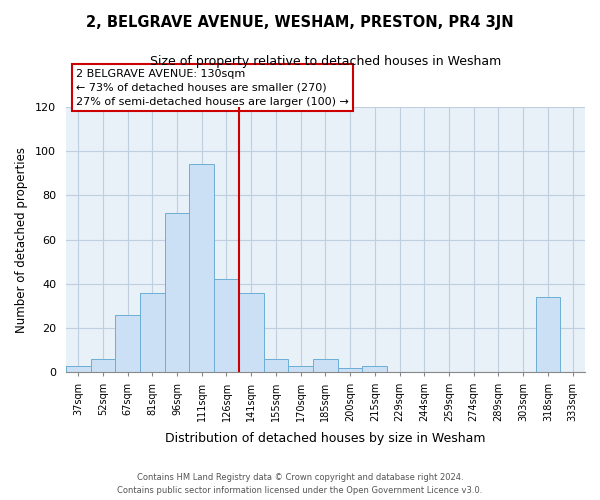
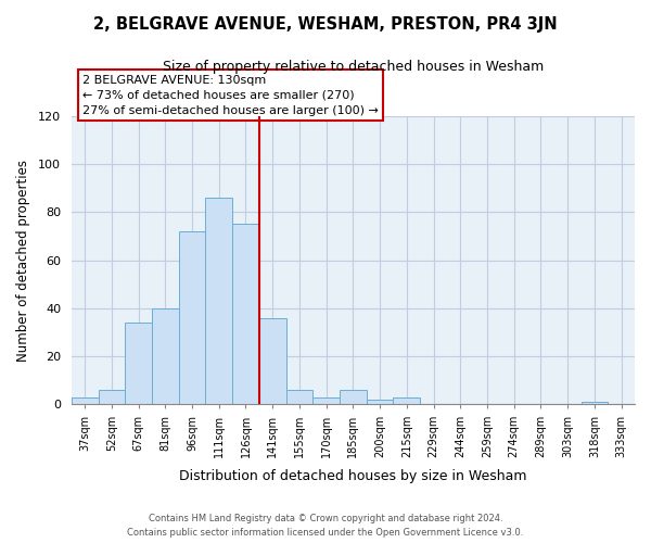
67sqm: 26 -> 34
81sqm: 36 -> 40
111sqm: 94 -> 86
126sqm: 42 -> 75
318sqm: 34 -> 1
